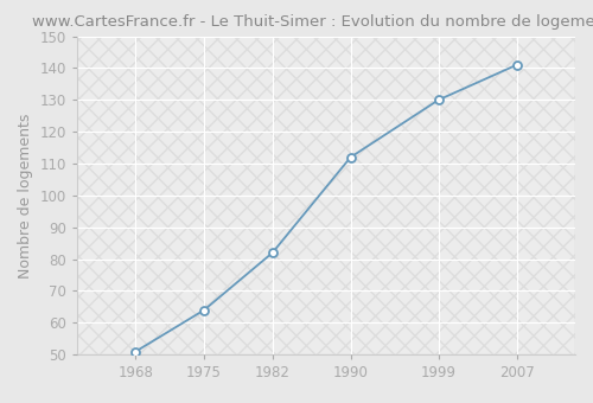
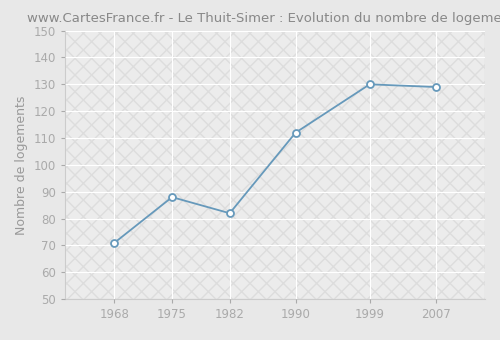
1968: 51 -> 71
1975: 64 -> 88
2007: 141 -> 129
